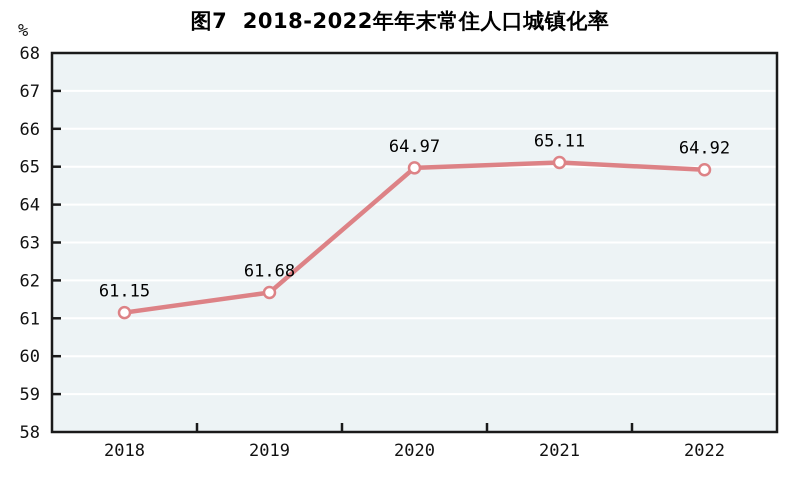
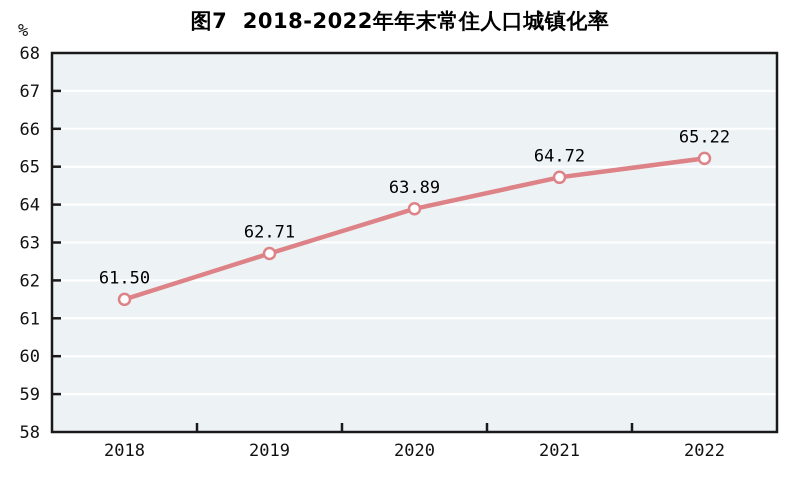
2018: 61.15 -> 61.50
2019: 61.68 -> 62.71
2020: 64.97 -> 63.89
2021: 65.11 -> 64.72
2022: 64.92 -> 65.22
